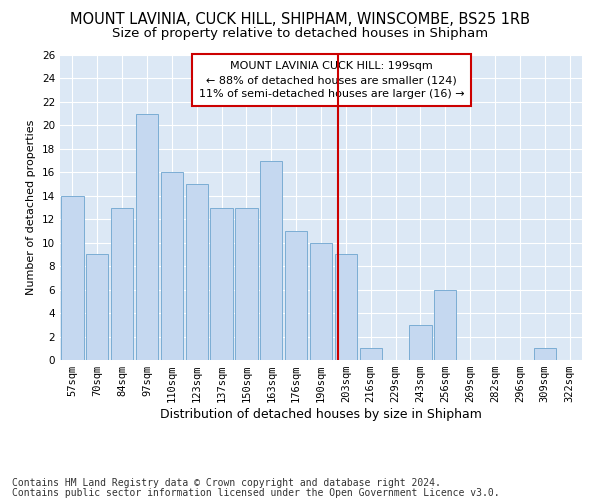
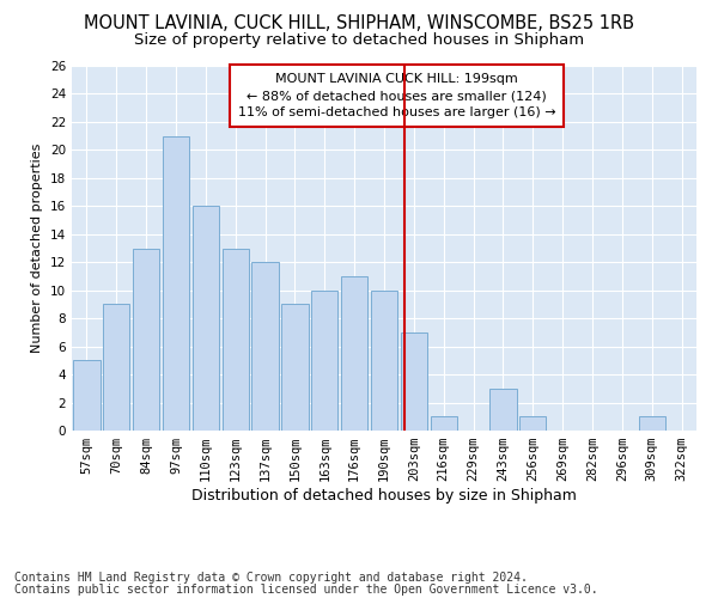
57sqm: 14 -> 5
123sqm: 15 -> 13
137sqm: 13 -> 12
150sqm: 13 -> 9
163sqm: 17 -> 10
203sqm: 9 -> 7
256sqm: 6 -> 1
